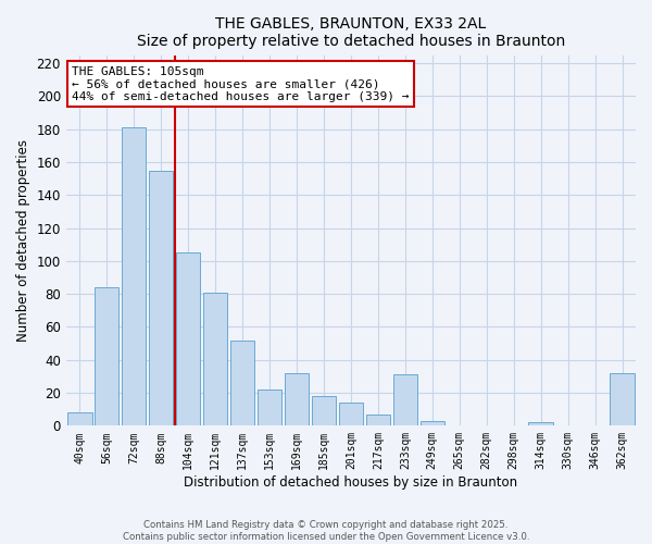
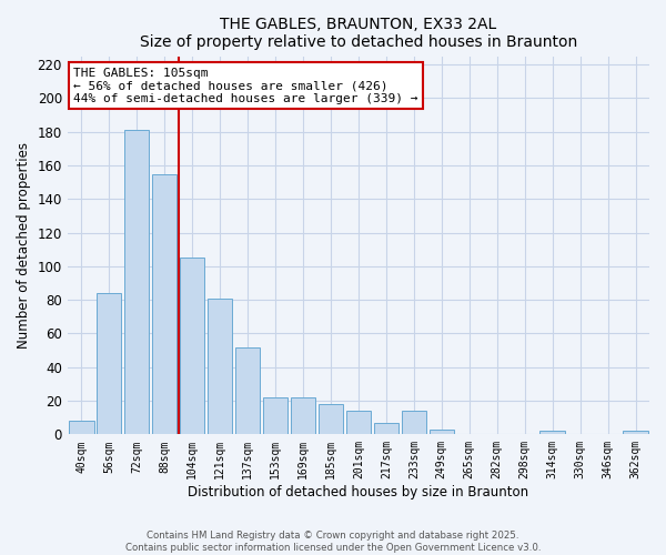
169sqm: 32 -> 22
233sqm: 31 -> 14
362sqm: 32 -> 2
